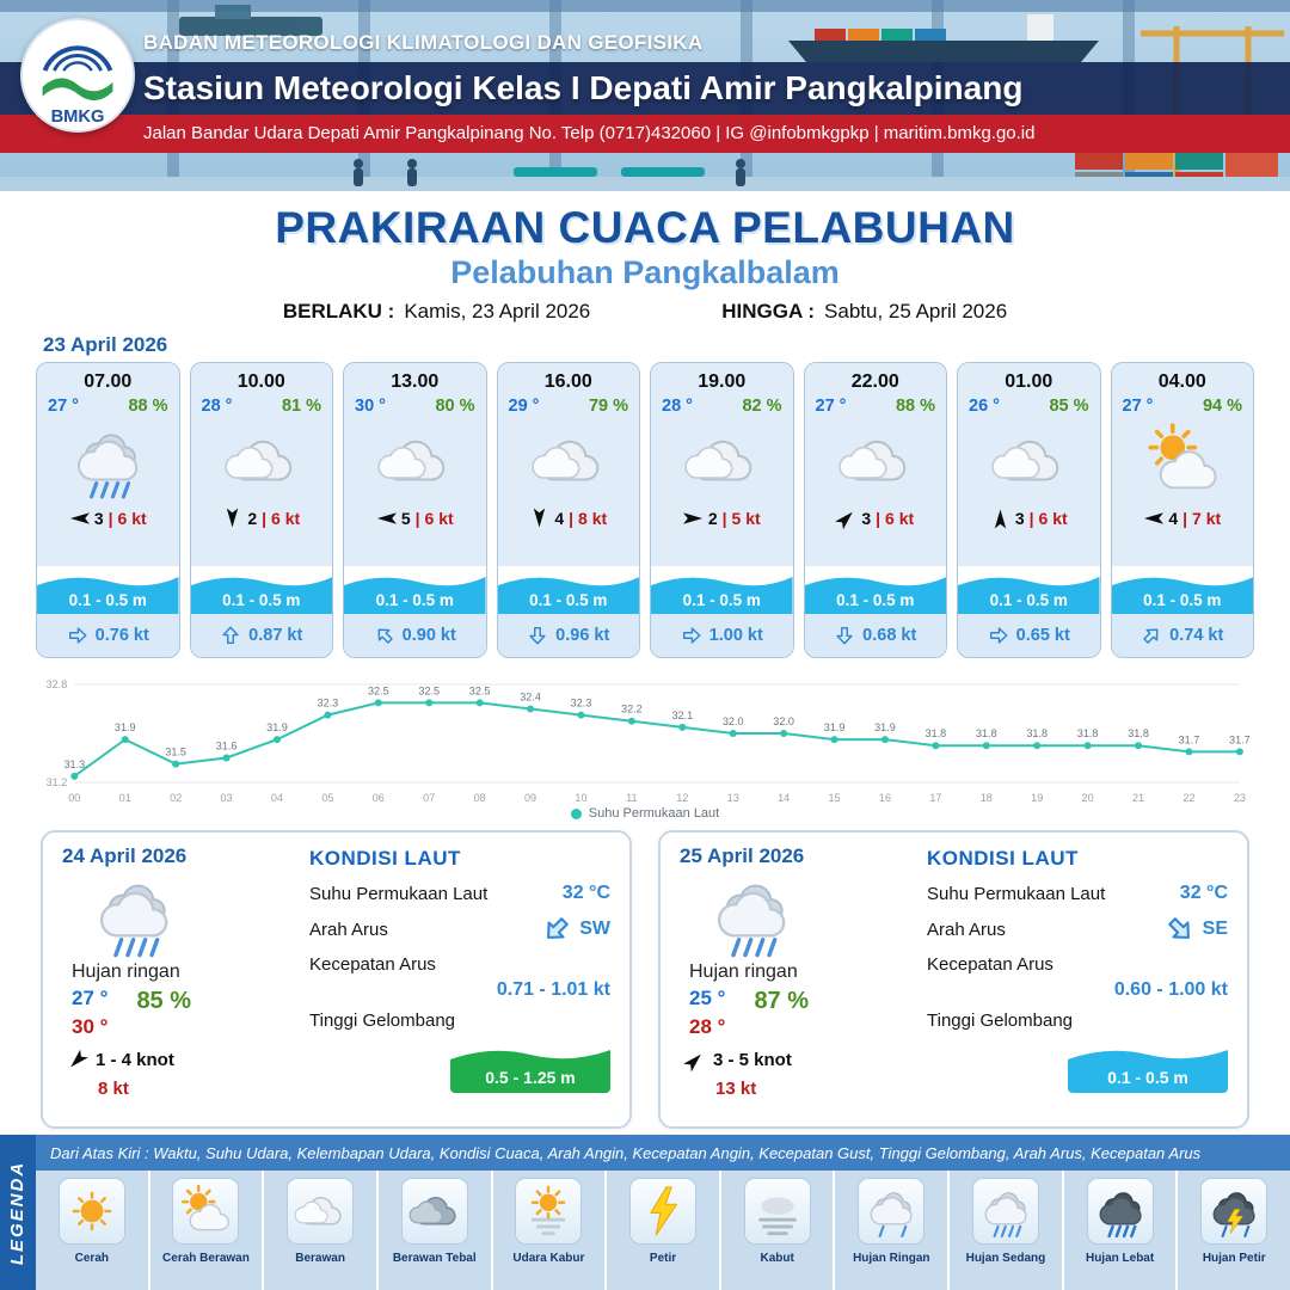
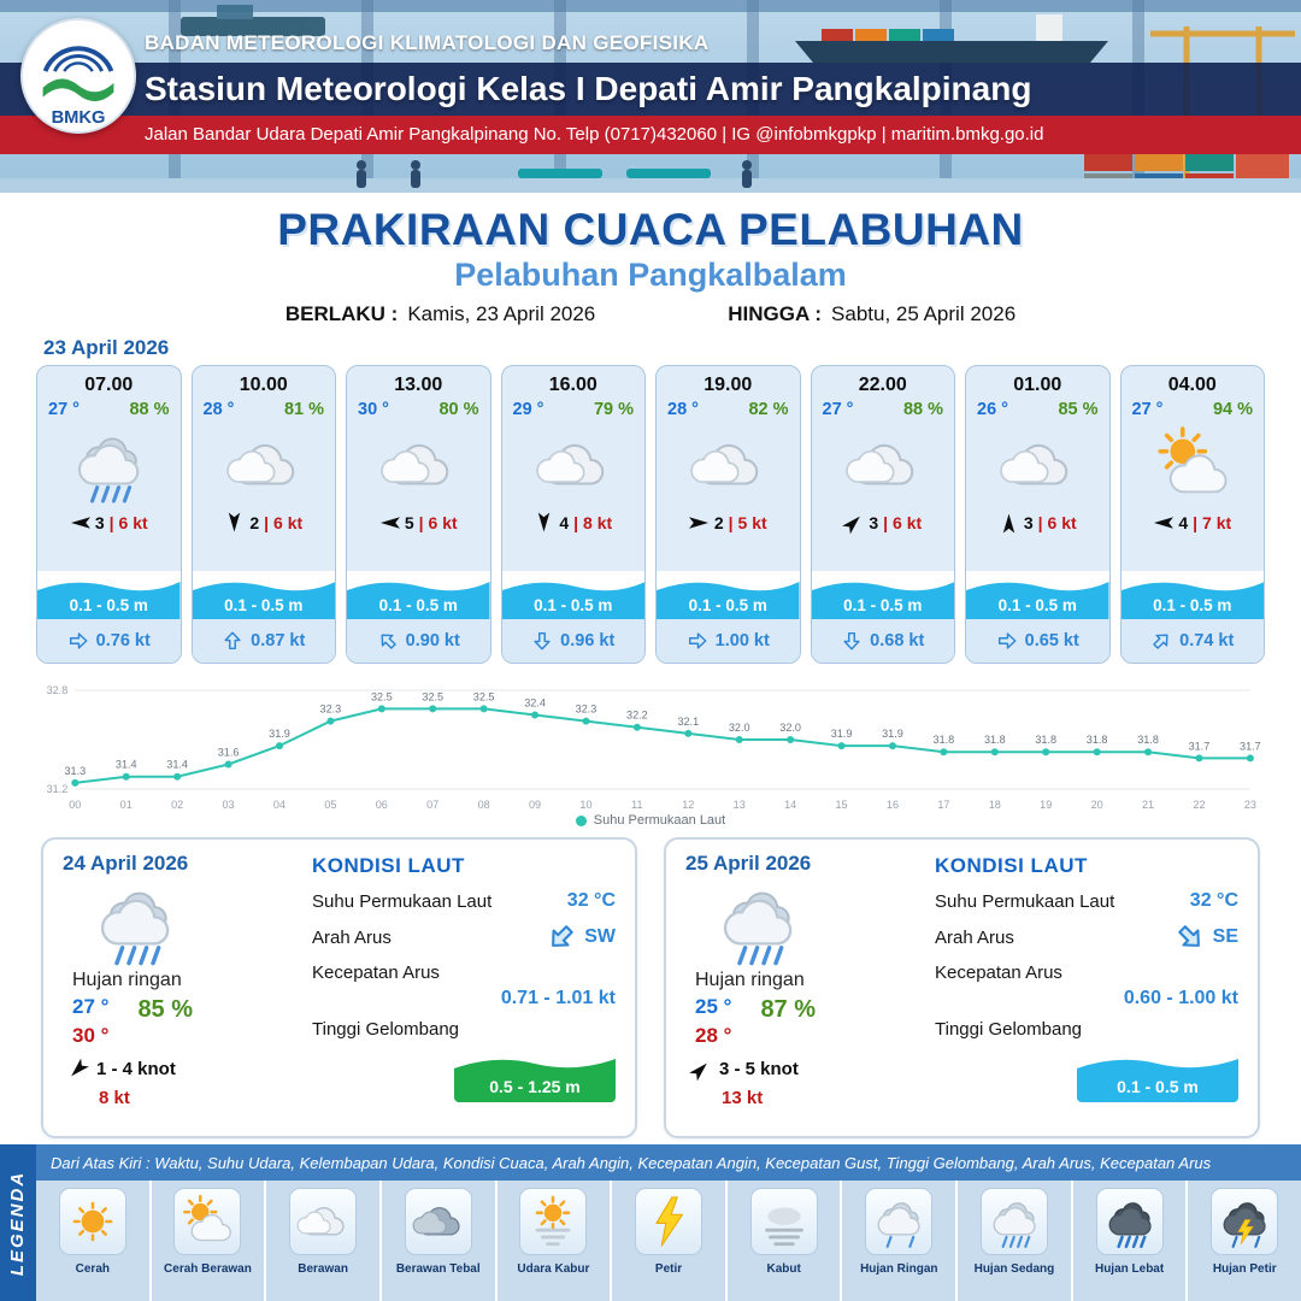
01: 31.9 -> 31.4
02: 31.5 -> 31.4
